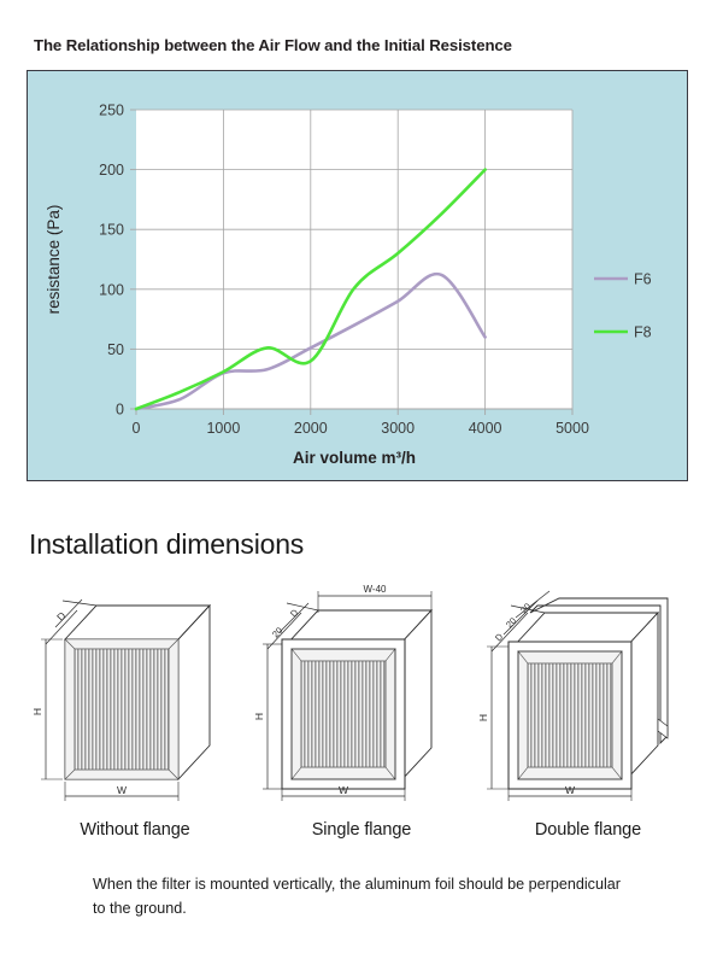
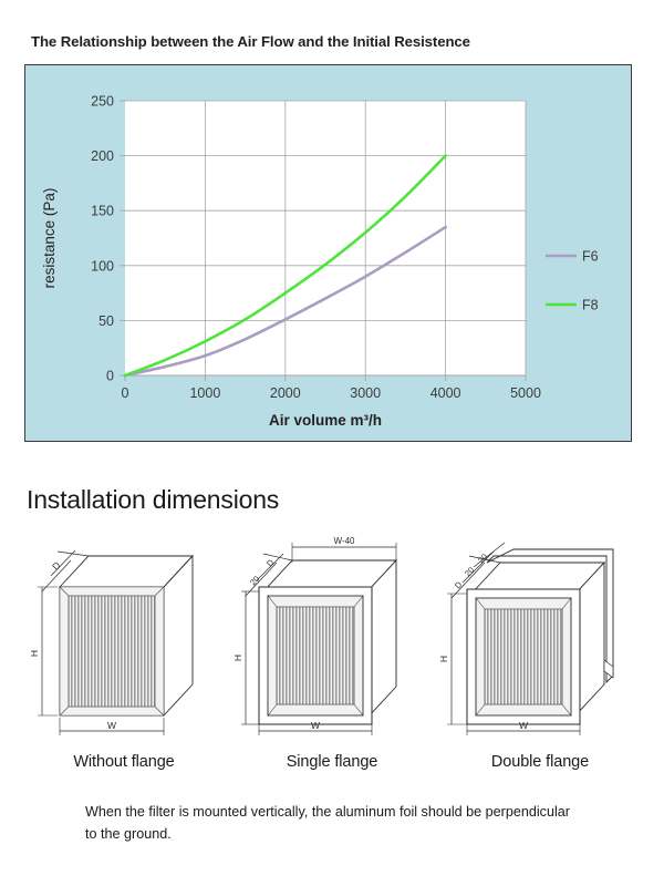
F6/1000: 30 -> 20
F8/2000: 40 -> 80
F6/4000: 60 -> 140
